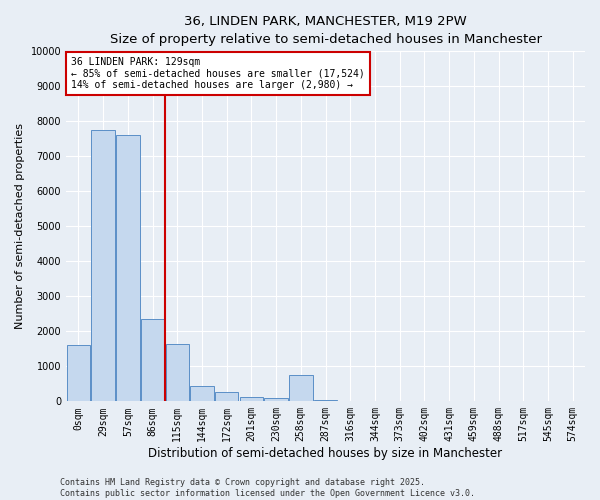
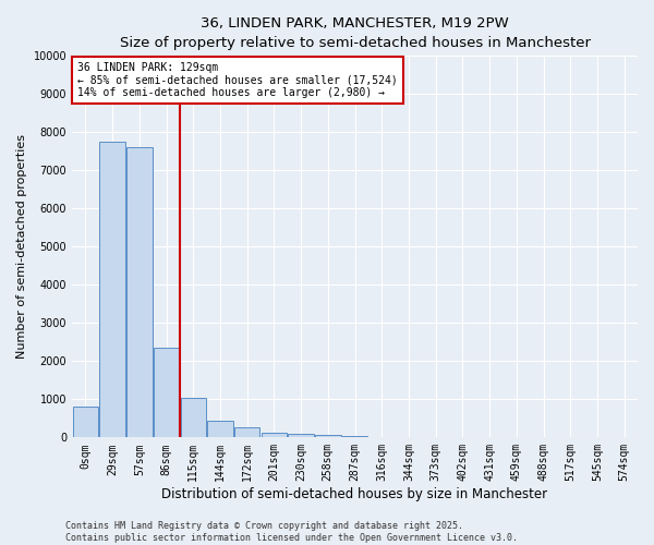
0sqm: 1600 -> 800
115sqm: 1650 -> 1050
258sqm: 750 -> 70
